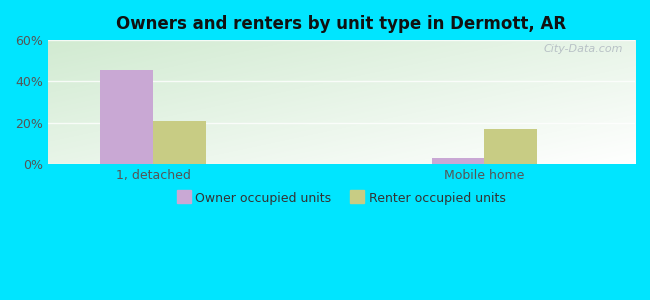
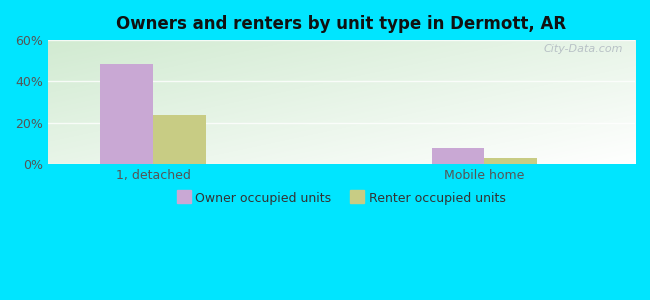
Owner occupied units/1, detached: 45.5% -> 48.5%
Renter occupied units/1, detached: 21% -> 24%
Owner occupied units/Mobile home: 3.0% -> 8.0%
Renter occupied units/Mobile home: 17% -> 3%
